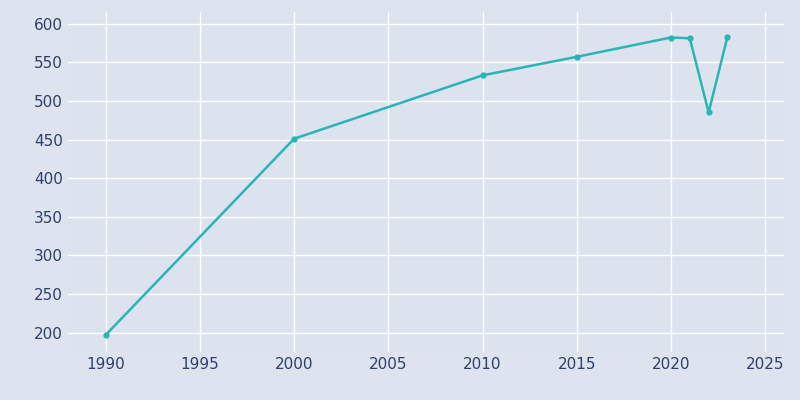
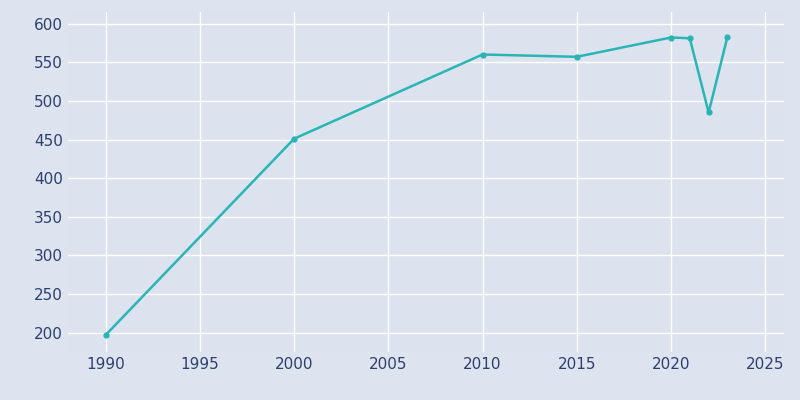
2010: 533 -> 560
